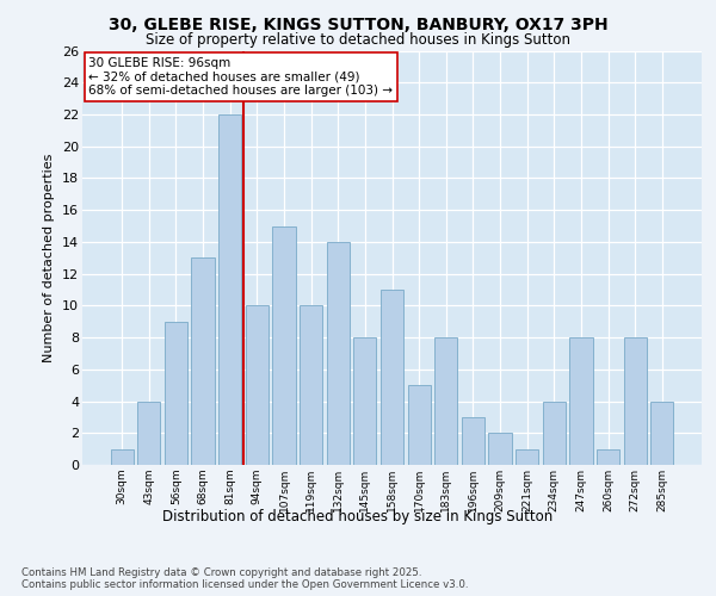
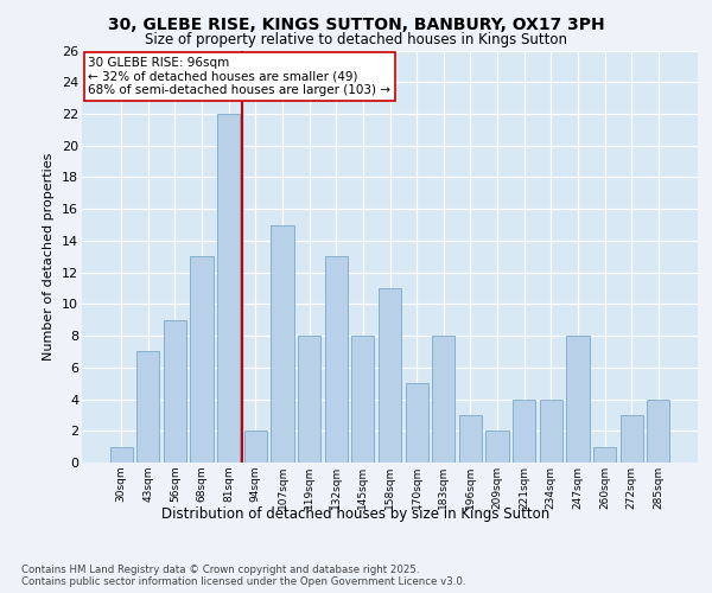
43sqm: 4 -> 7
94sqm: 10 -> 2
119sqm: 10 -> 8
132sqm: 14 -> 13
221sqm: 1 -> 4
272sqm: 8 -> 3
